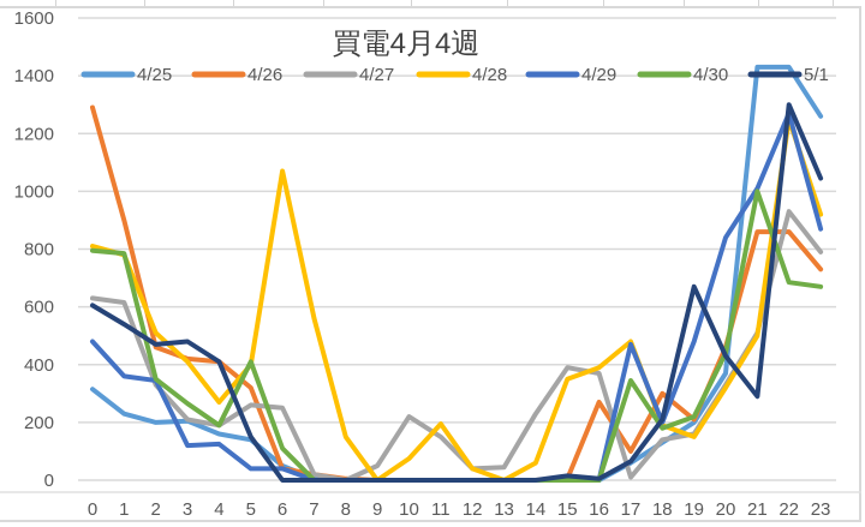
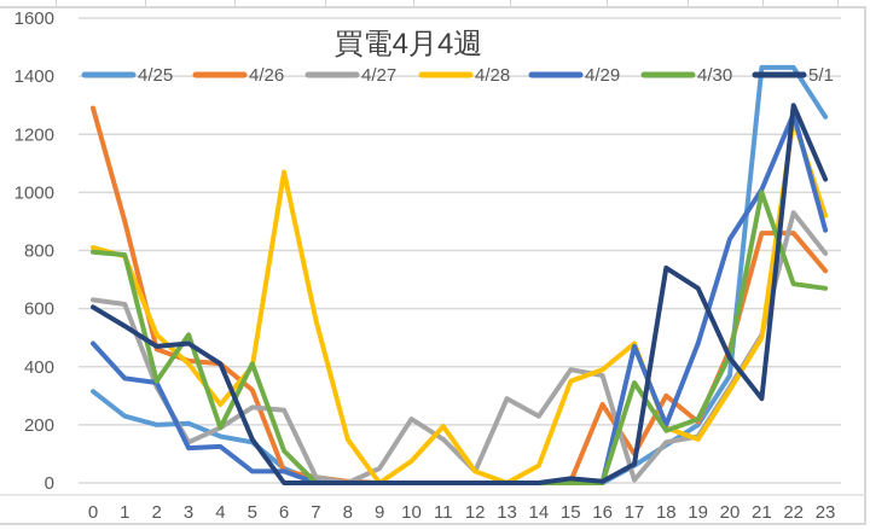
4/27/3: 210 -> 140
4/30/3: 260 -> 510
4/27/13: 40 -> 290
5/1/18: 210 -> 740
